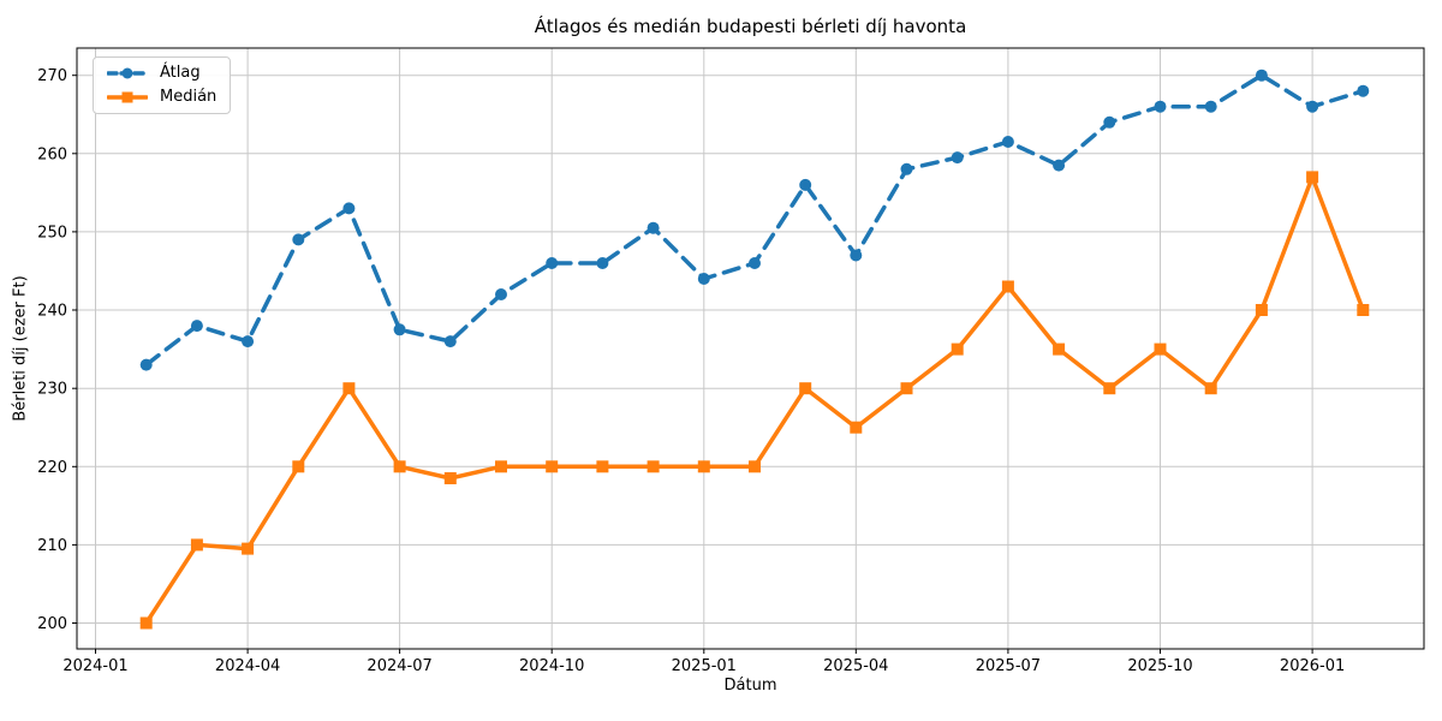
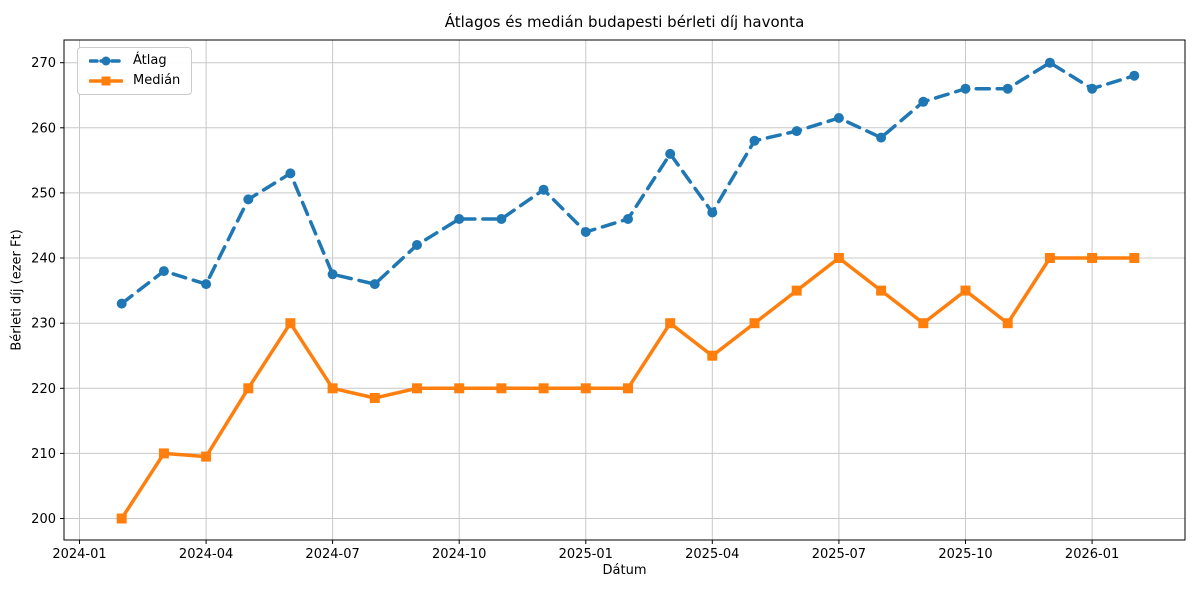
Medián/2025-07: 243 -> 240
Medián/2026-01: 257 -> 240
